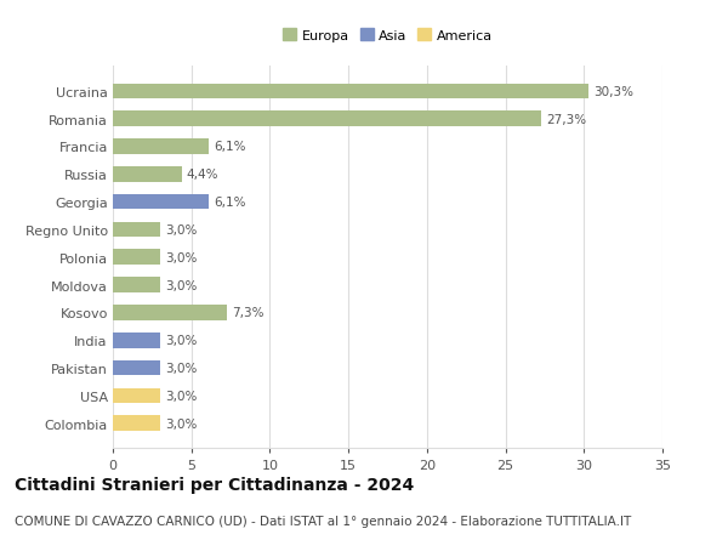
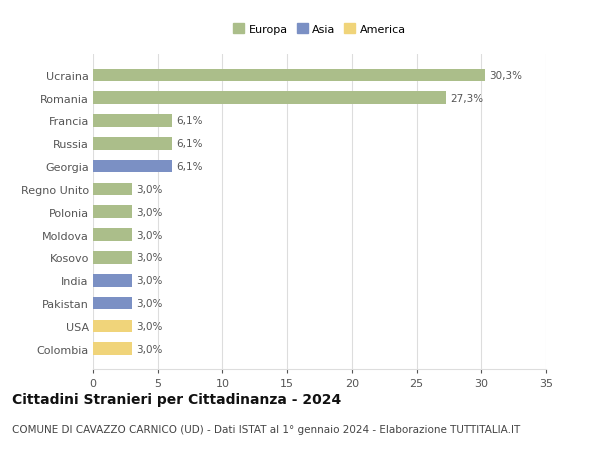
Russia: 4,4% -> 6,1%
Kosovo: 7,3% -> 3,0%
